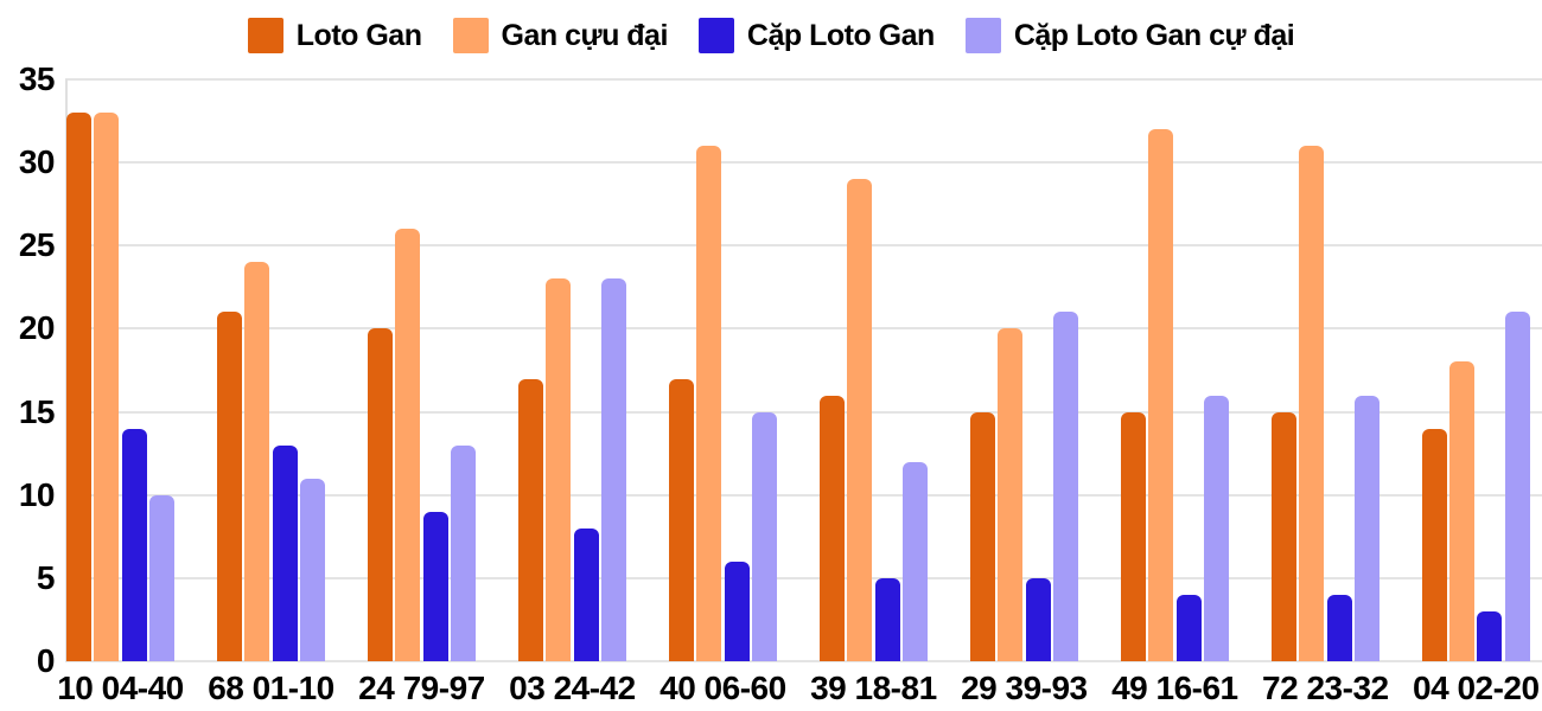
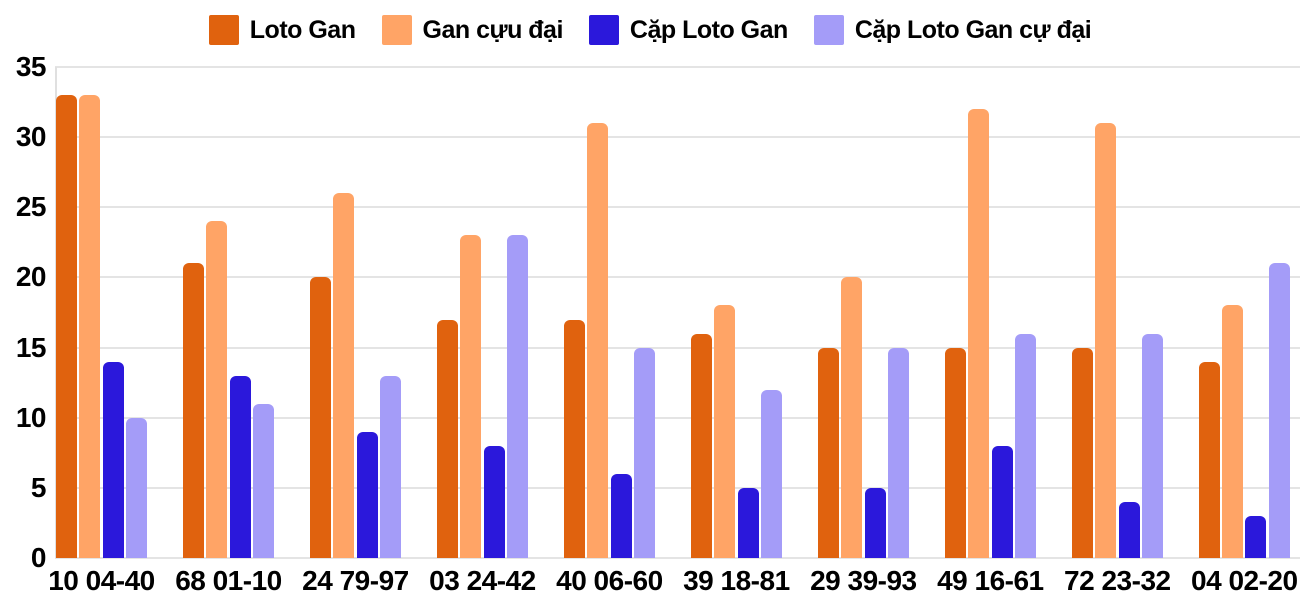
Gan cựu đại/39 18-81: 29 -> 18
Cặp Loto Gan cự đại/29 39-93: 21 -> 15
Cặp Loto Gan/49 16-61: 4 -> 8
